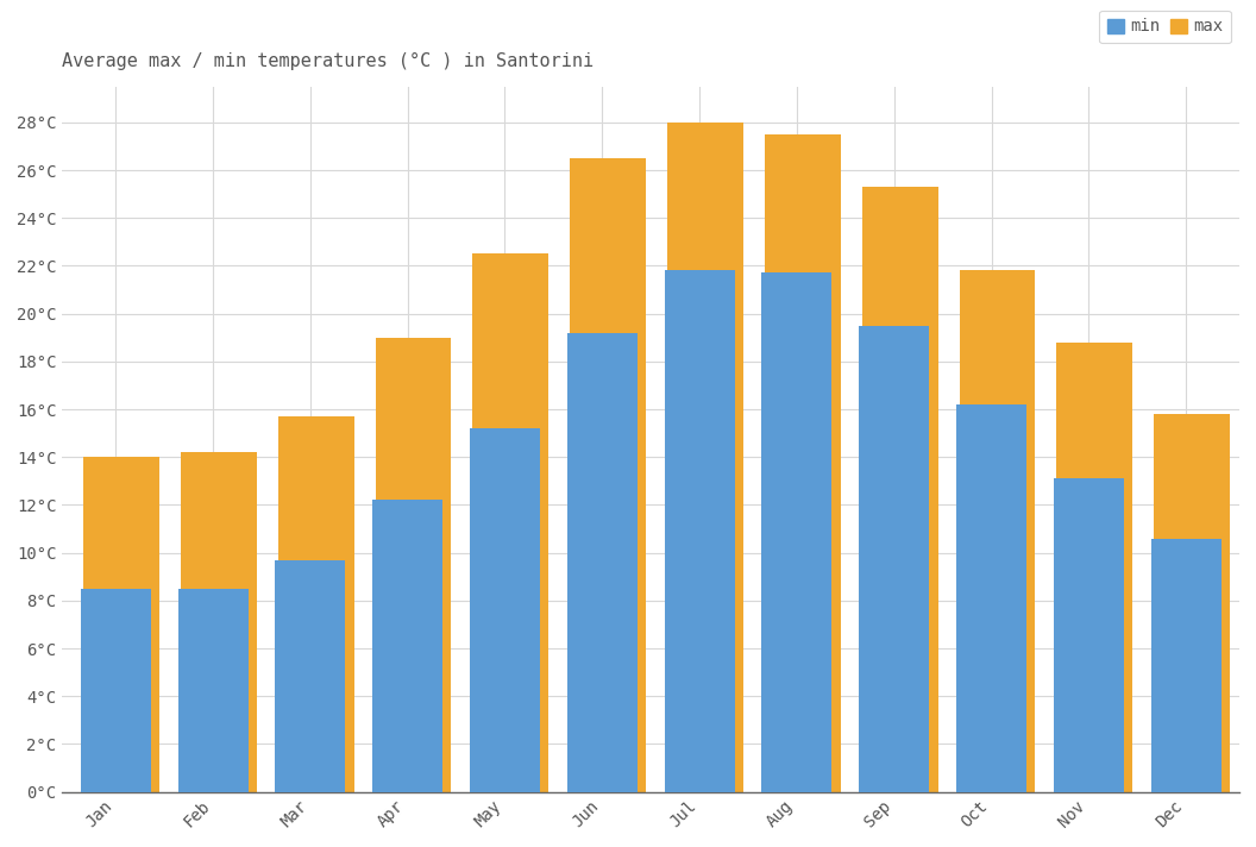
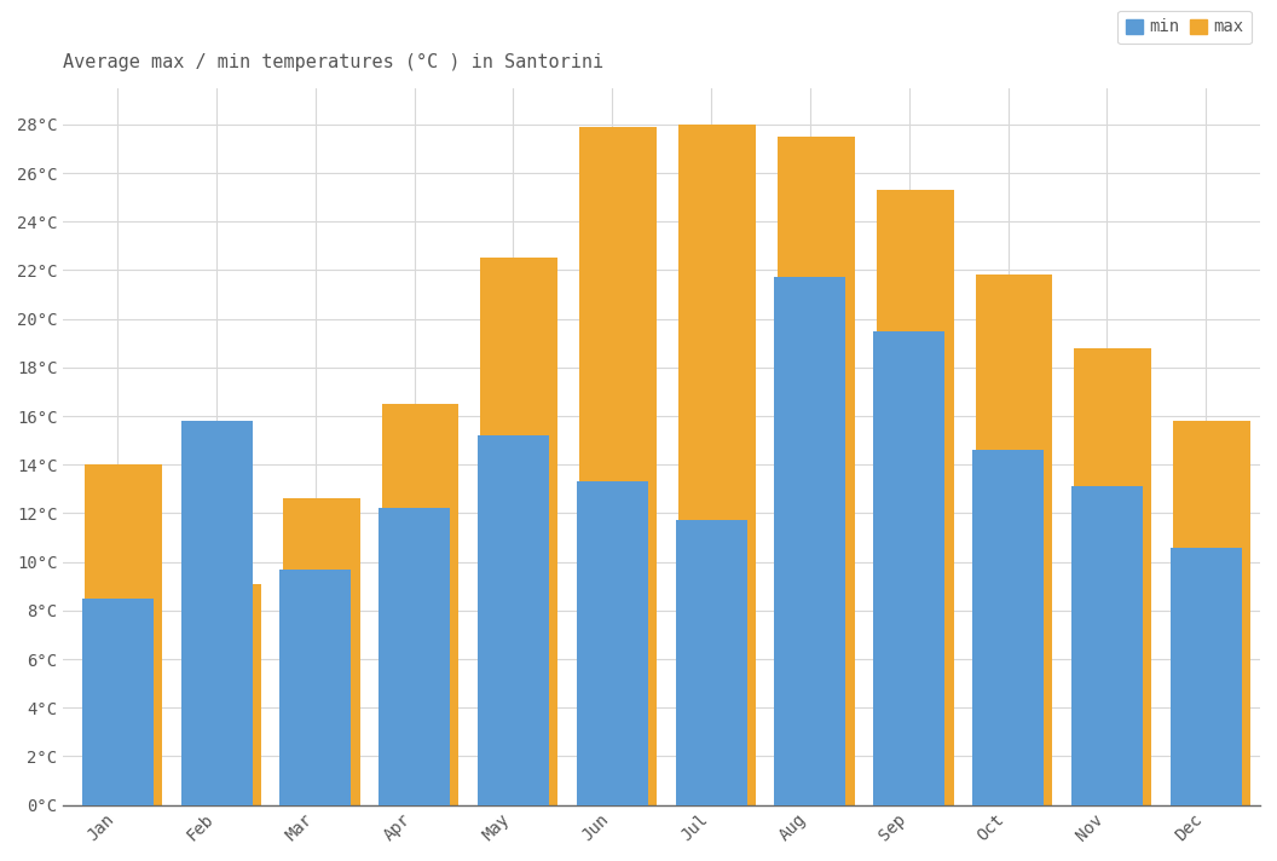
min/Feb: 8.5°C -> 15.8°C
max/Feb: 14.2°C -> 9.1°C
max/Mar: 15.7°C -> 12.6°C
max/Apr: 19.0°C -> 16.5°C
min/Jun: 19.2°C -> 13.3°C
max/Jun: 26.5°C -> 27.9°C
min/Jul: 21.8°C -> 11.7°C
min/Oct: 16.2°C -> 14.6°C
